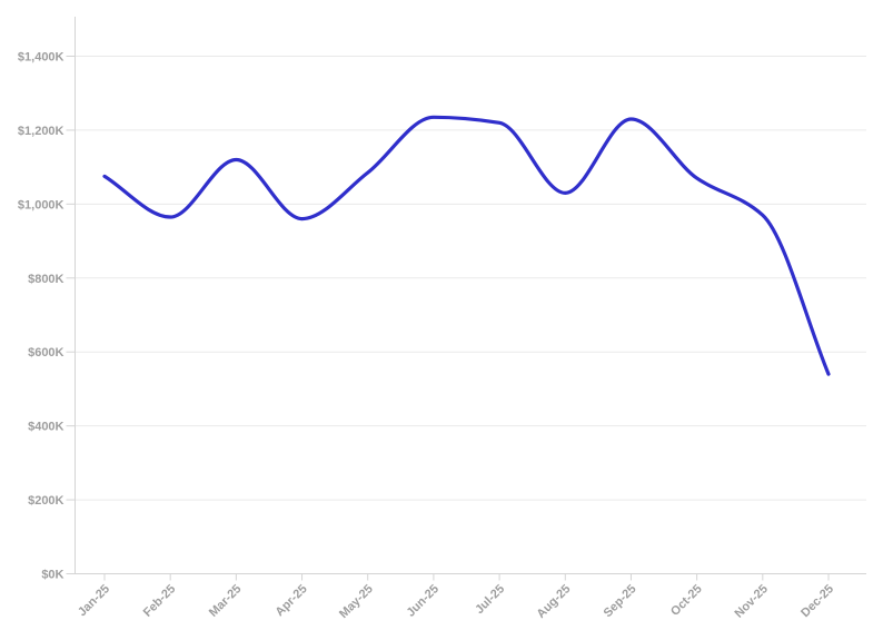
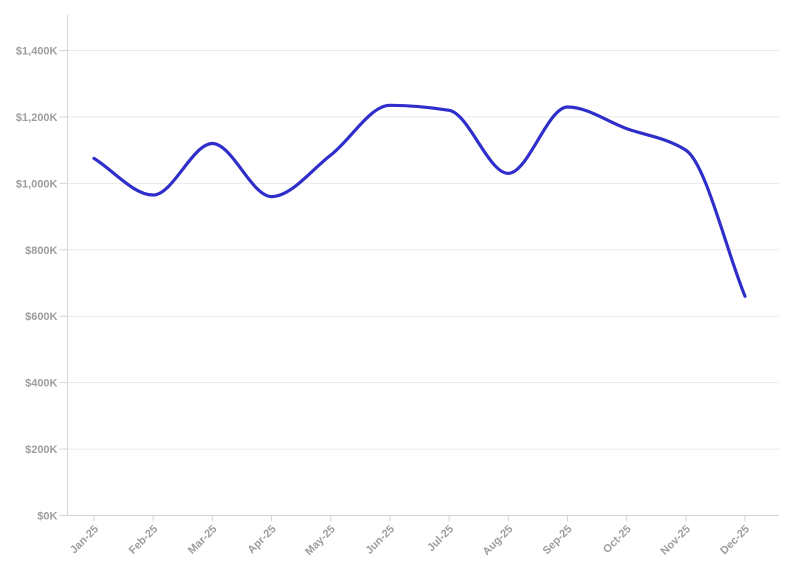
Oct-25: $1070K -> $1160K
Nov-25: $970K -> $1100K
Dec-25: $540K -> $660K
